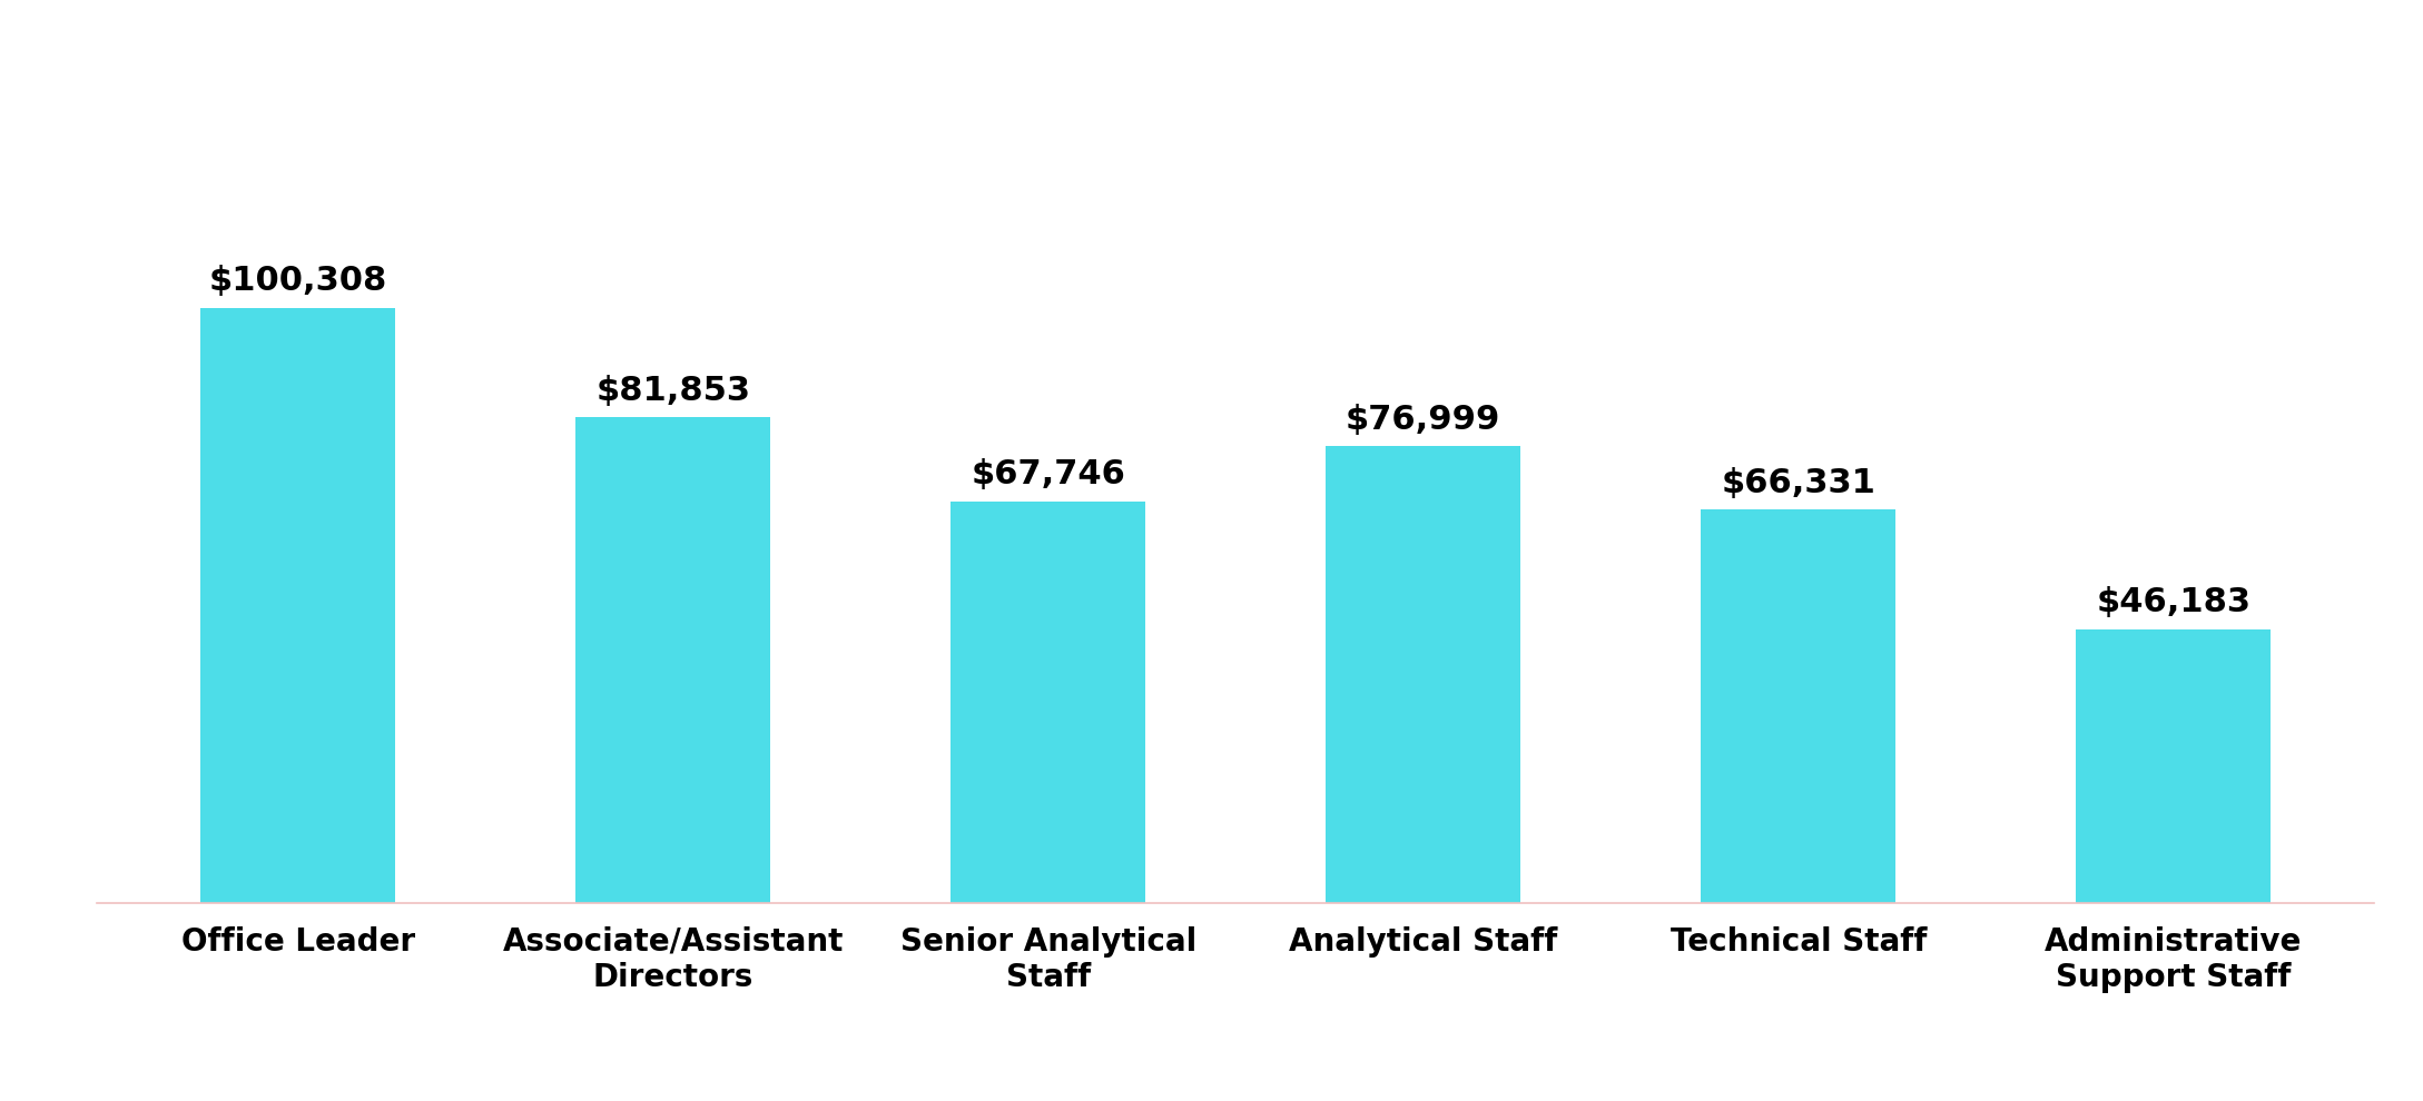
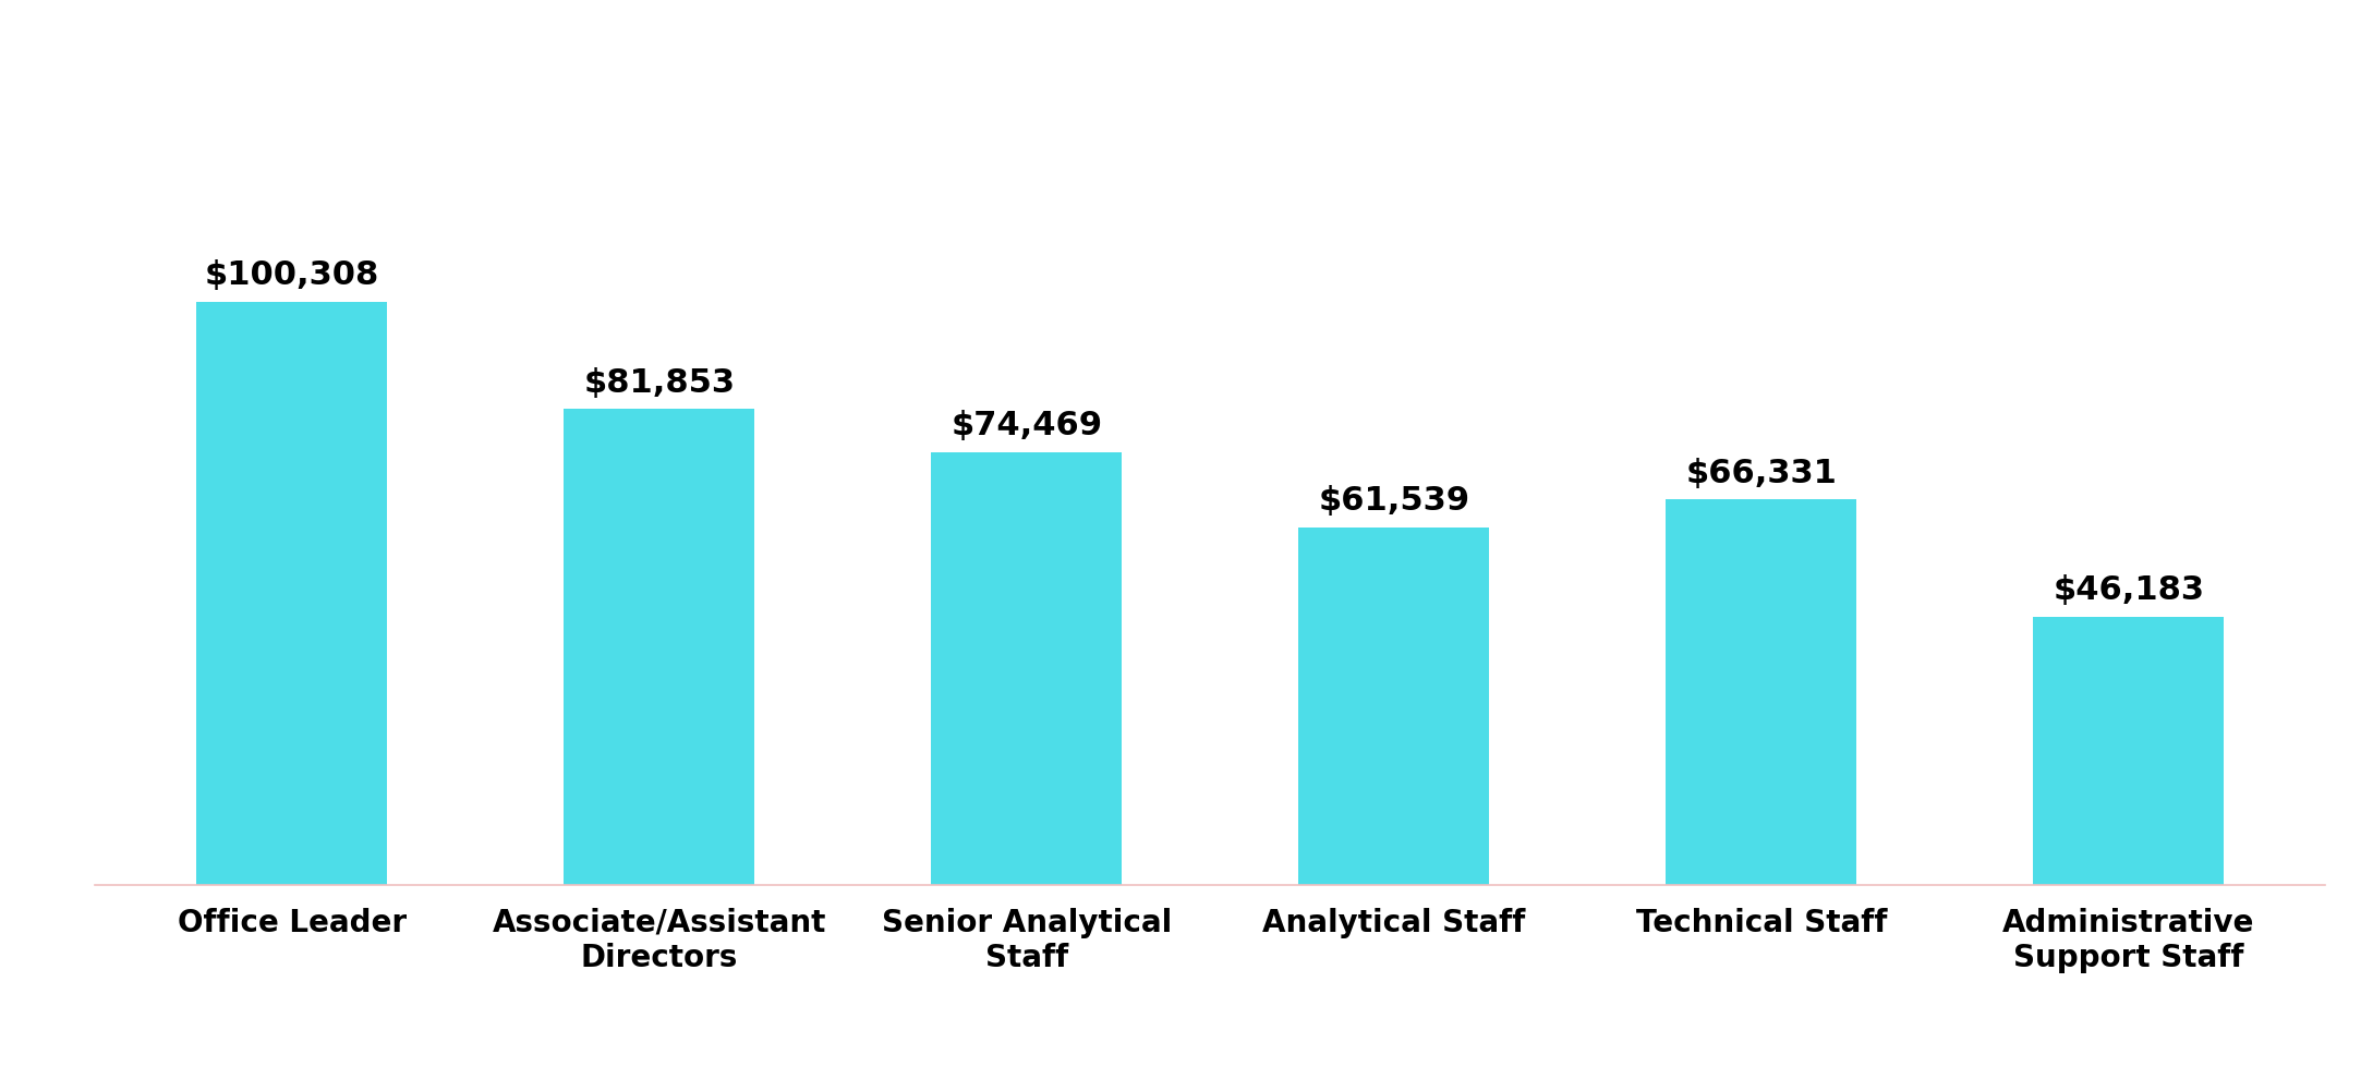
Senior Analytical Staff: $67,746 -> $74,469
Analytical Staff: $76,999 -> $61,539
